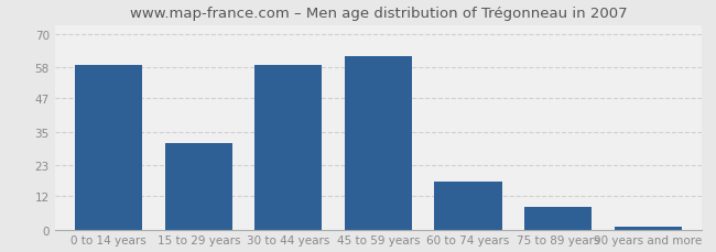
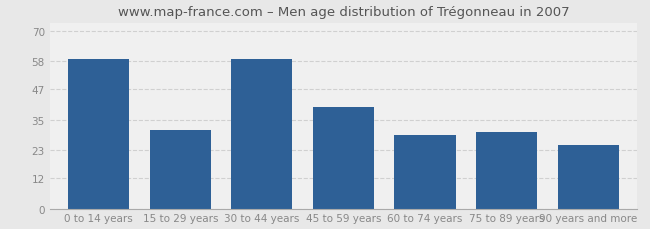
45 to 59 years: 62 -> 40
60 to 74 years: 17 -> 29
75 to 89 years: 8 -> 30
90 years and more: 1 -> 25
